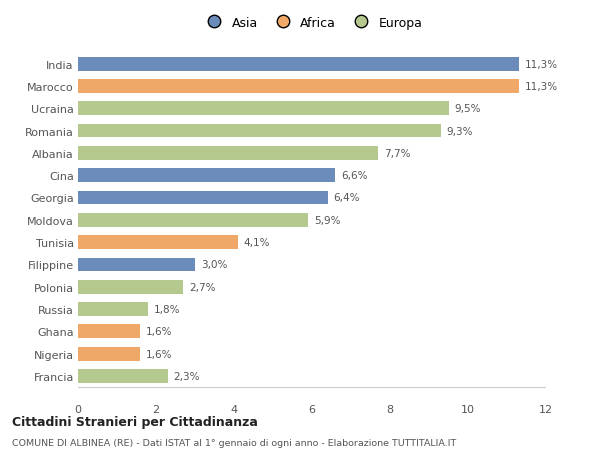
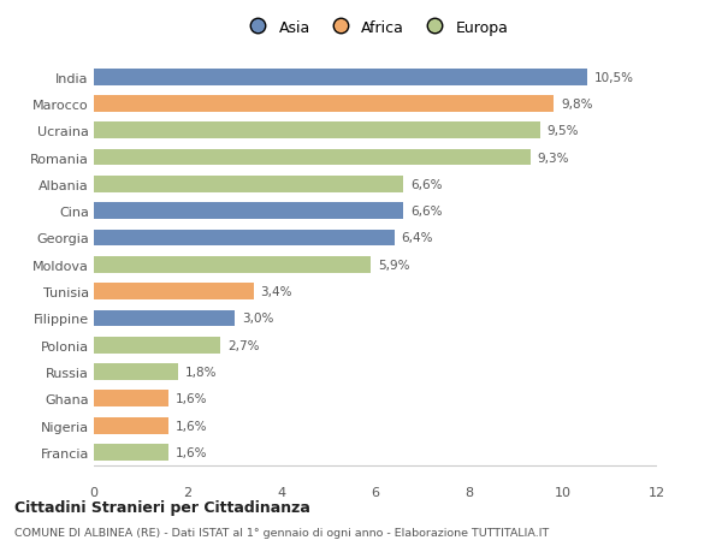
India: 11,3% -> 10,5%
Marocco: 11,3% -> 9,8%
Albania: 7,7% -> 6,6%
Tunisia: 4,1% -> 3,4%
Francia: 2,3% -> 1,6%
